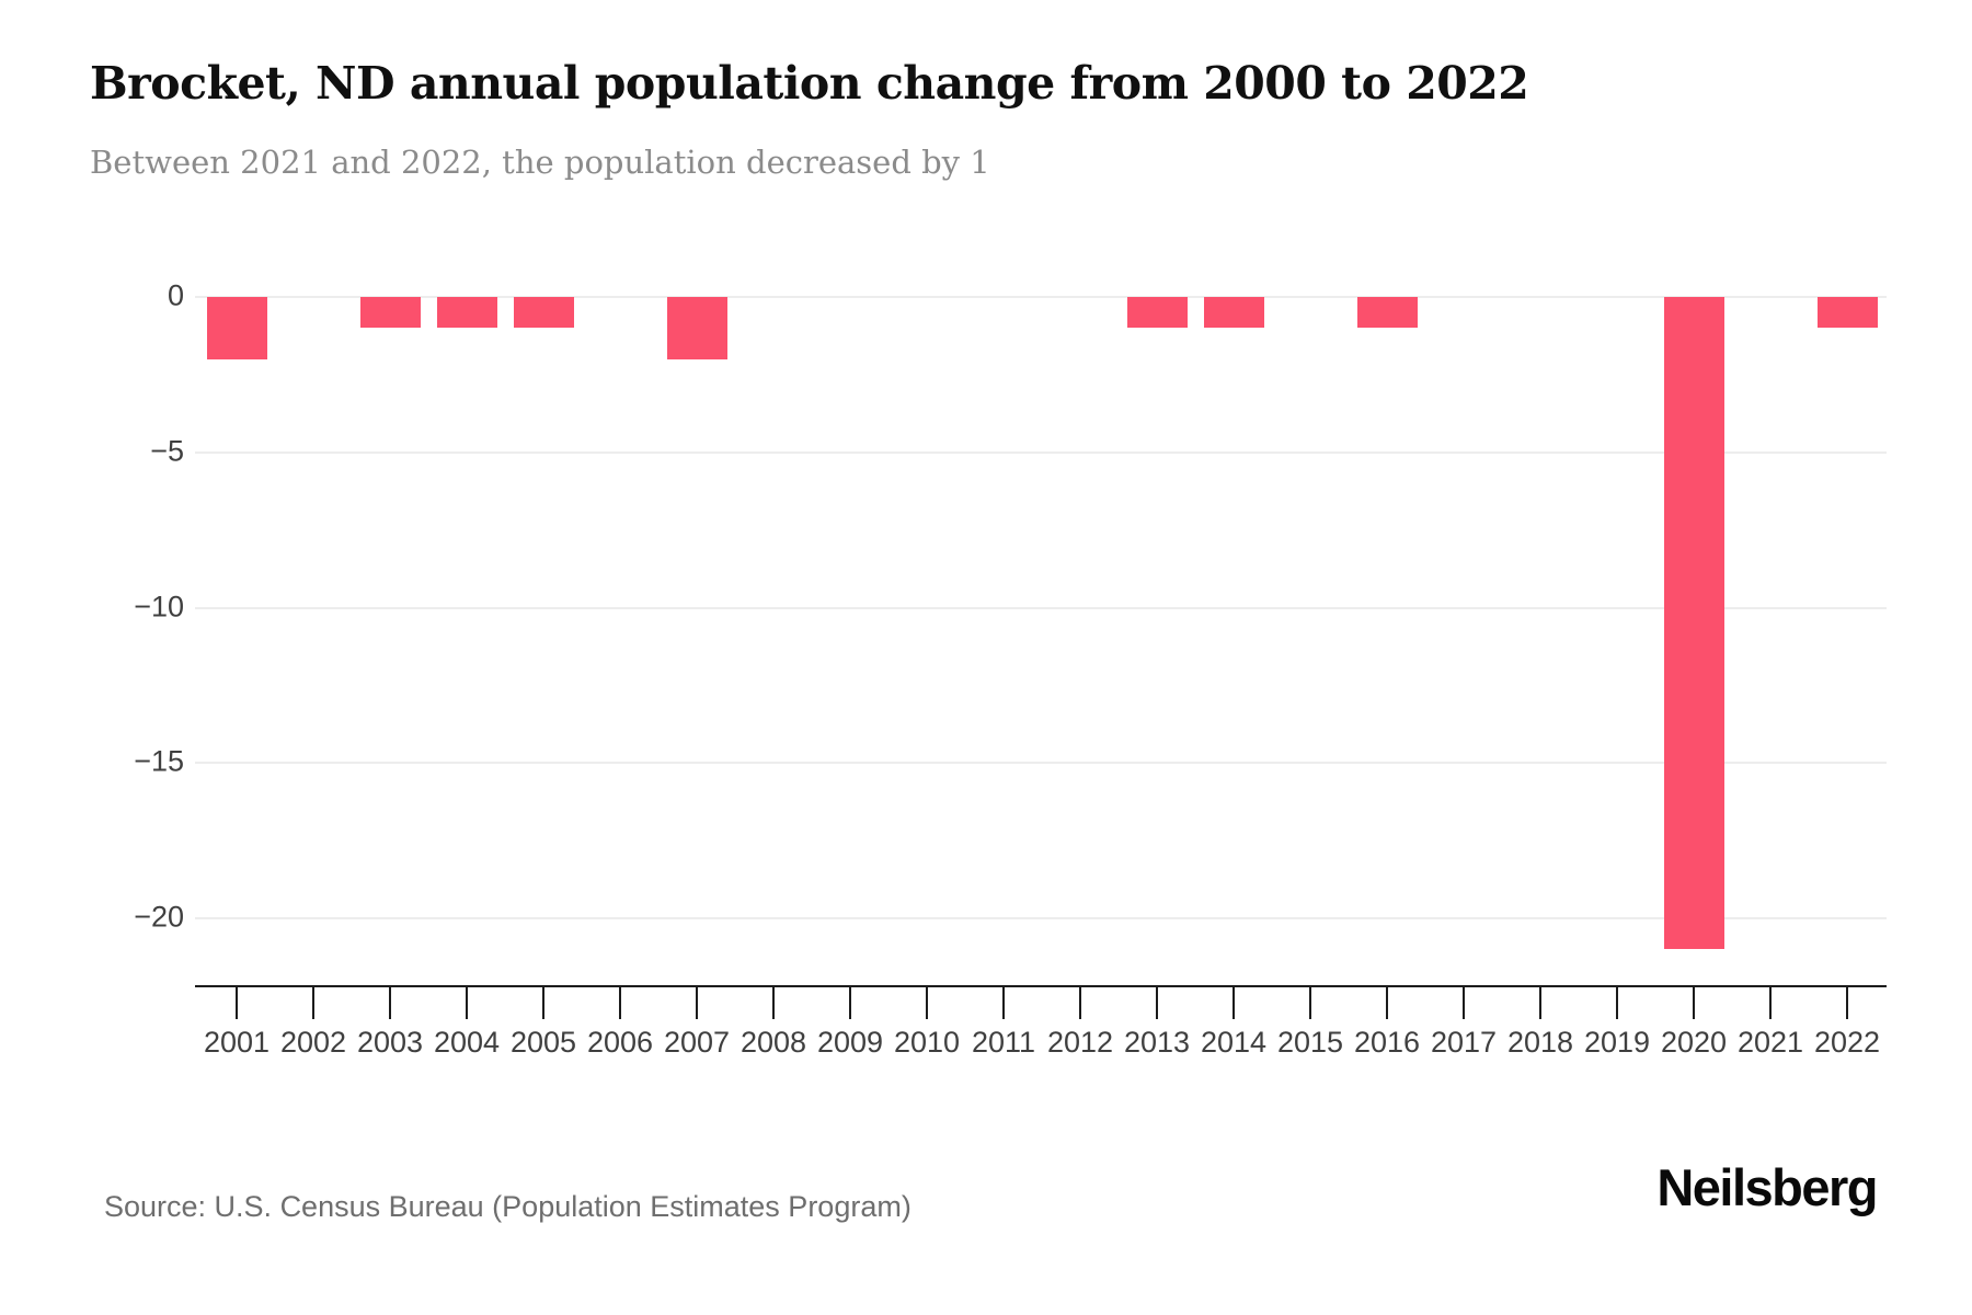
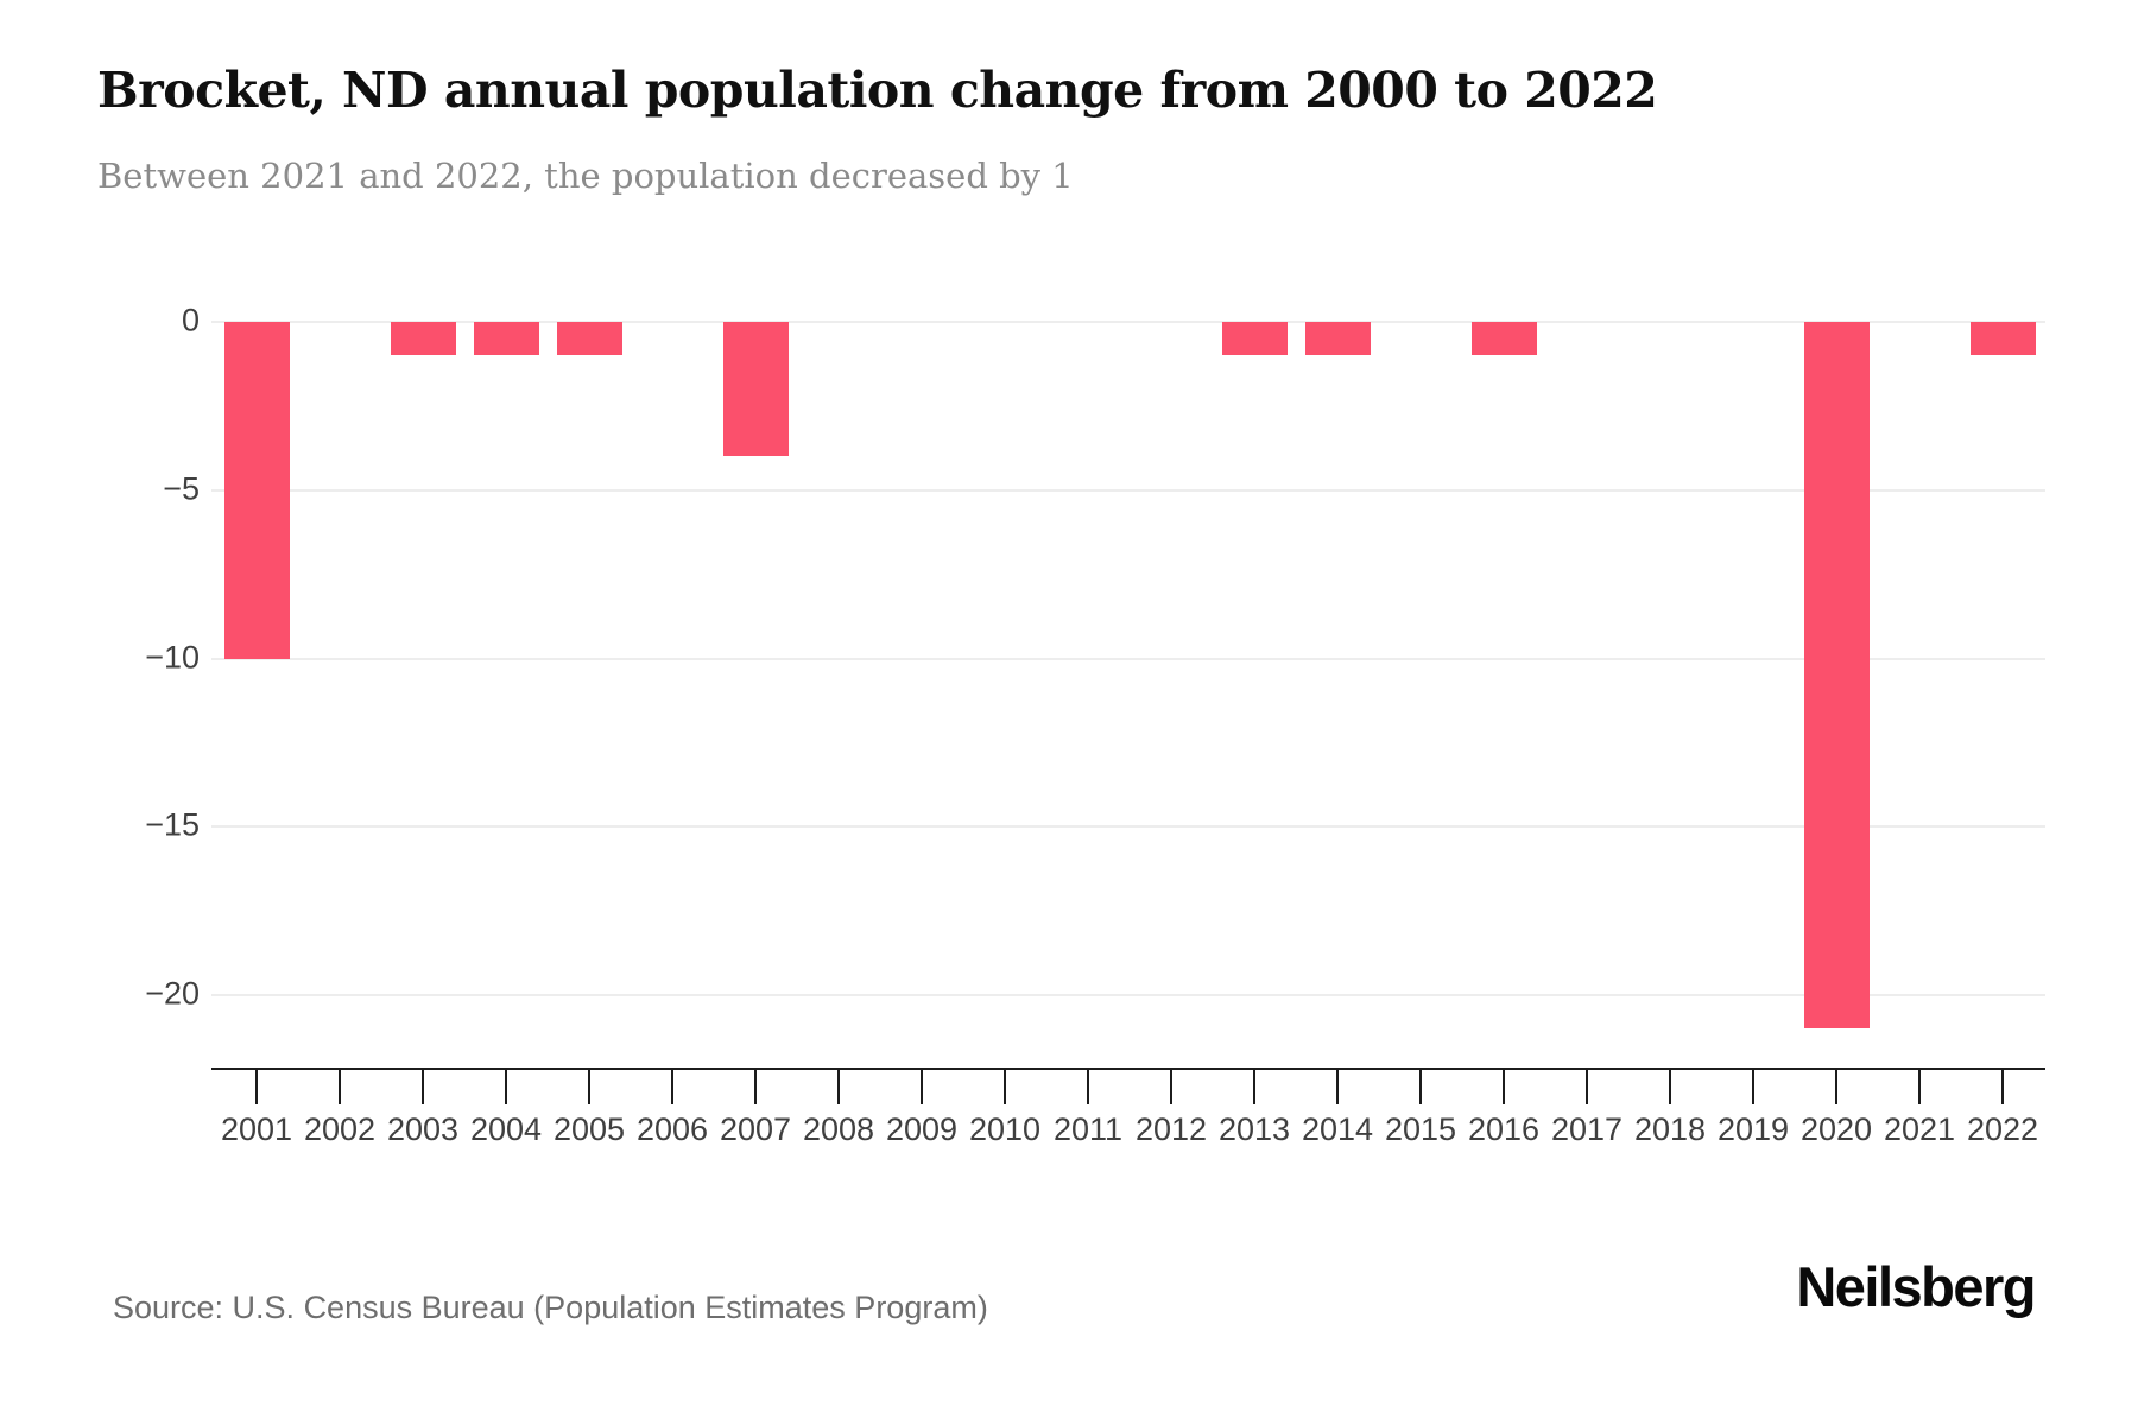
2001: -2 -> -10
2007: -2 -> -4
